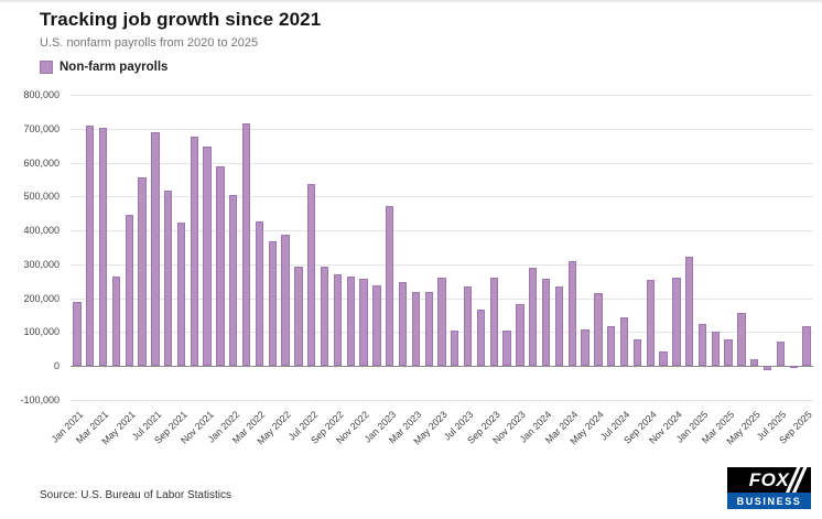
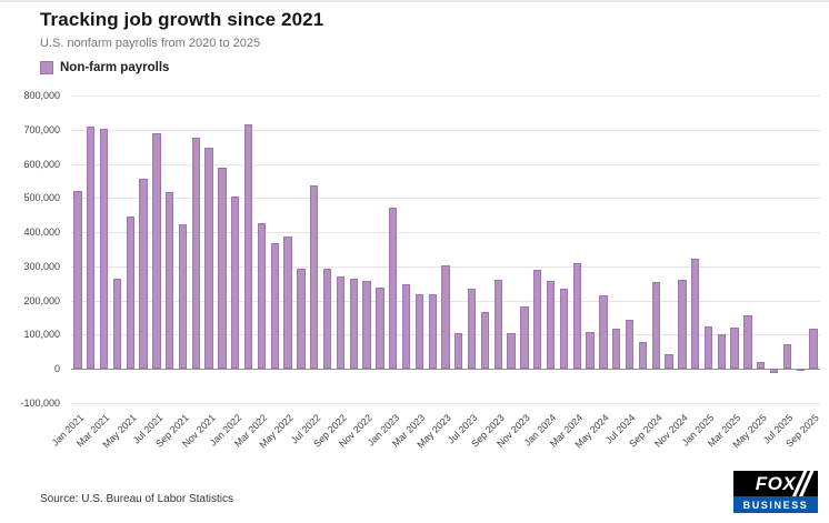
Jan 2021: 190000 -> 520000
May 2023: 260000 -> 300000
Mar 2025: 80000 -> 120000
